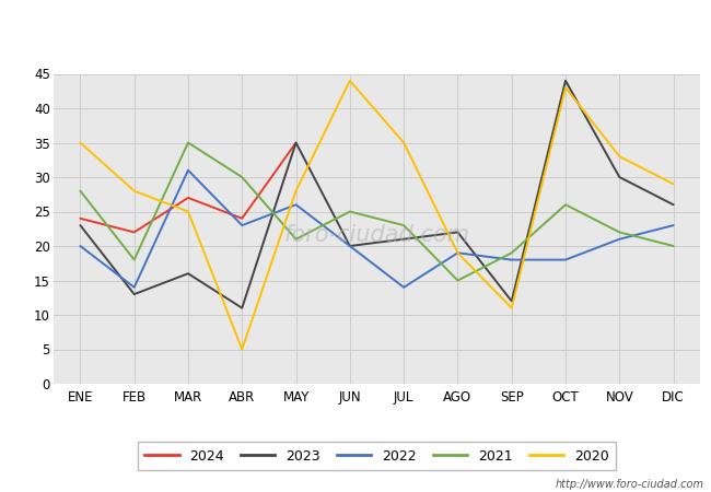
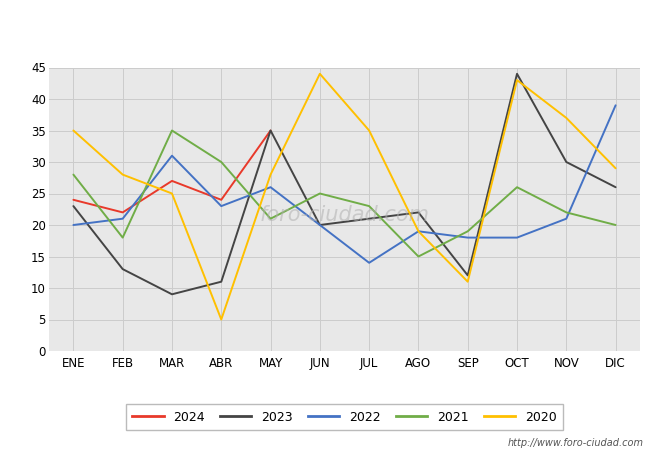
2022/FEB: 14 -> 21
2023/MAR: 16 -> 9
2020/NOV: 33 -> 37
2022/DIC: 23 -> 39
